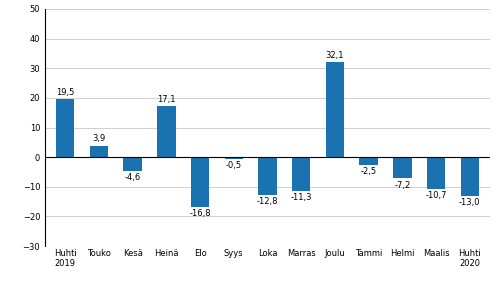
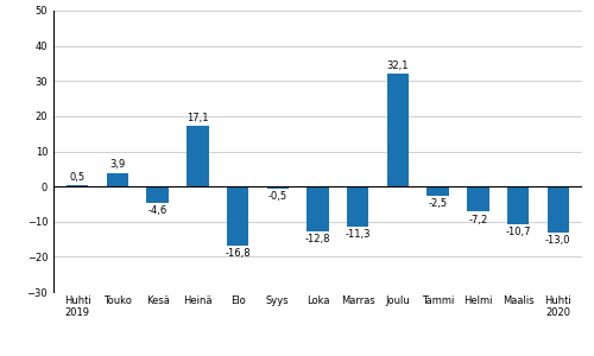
Huhti 2019: 19,5 -> 0,5
